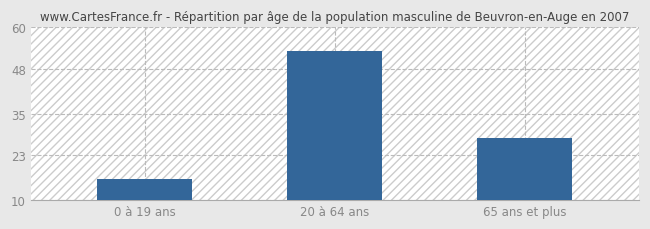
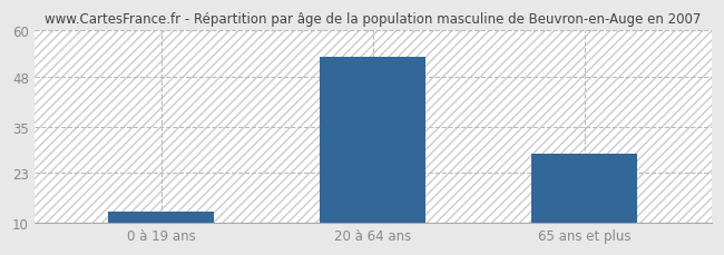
0 à 19 ans: 16 -> 13
